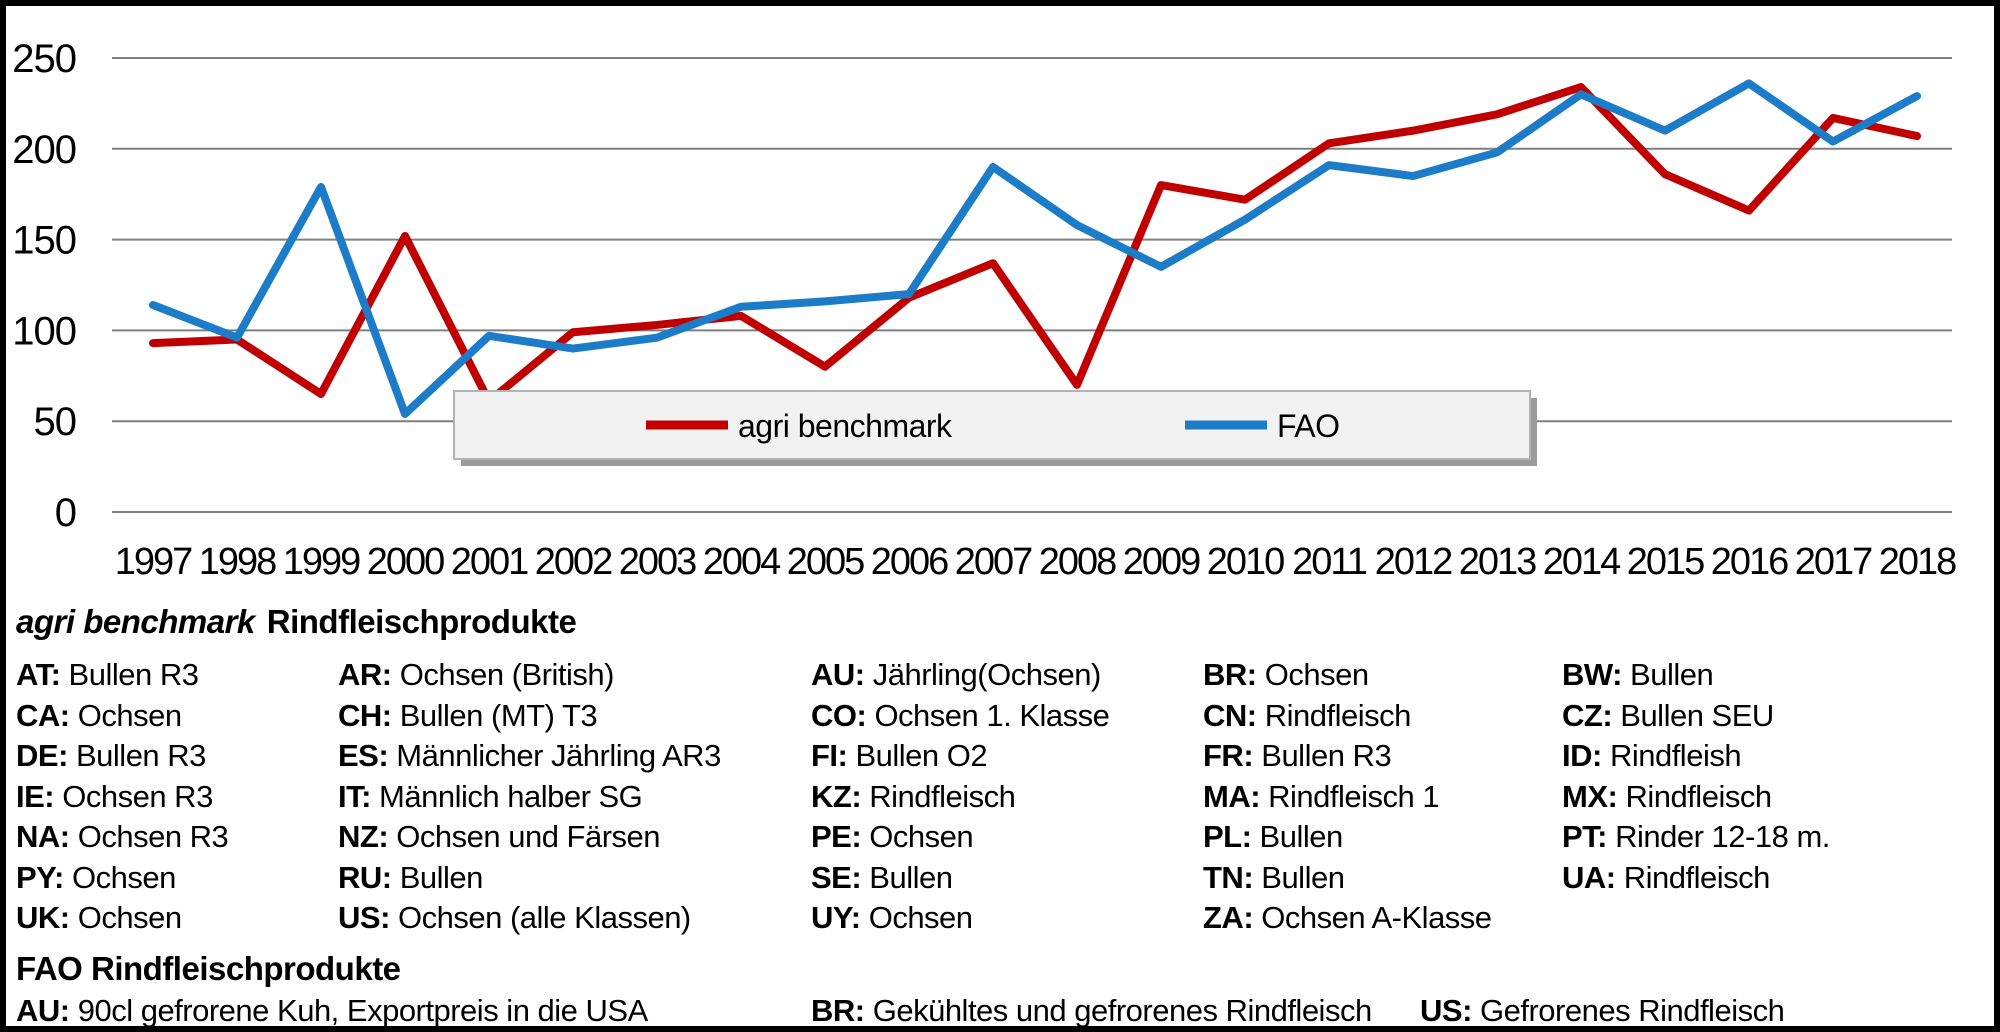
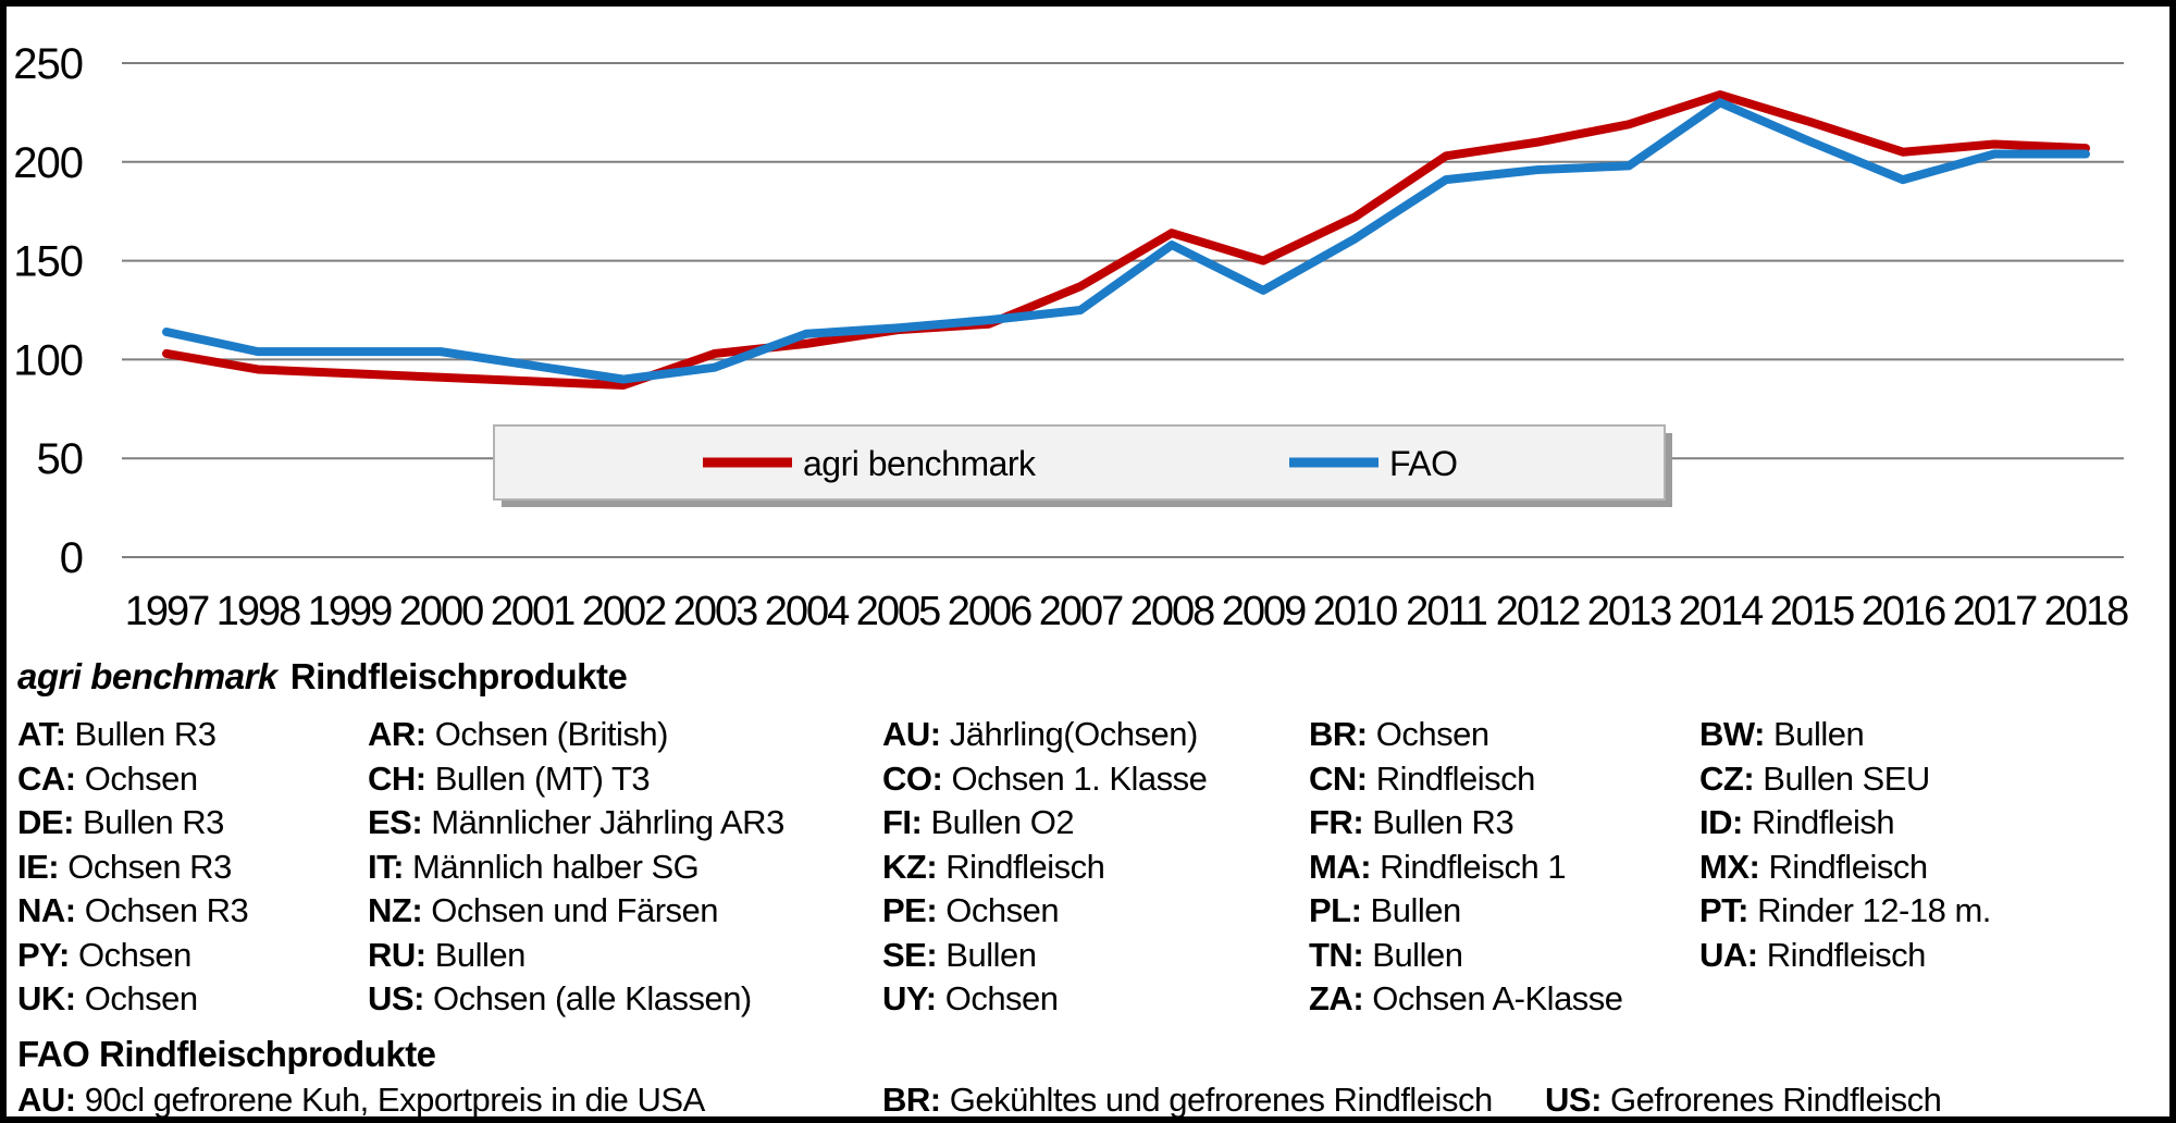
agri benchmark/1997: 93 -> 103
FAO/1998: 96 -> 104
agri benchmark/1999: 65 -> 93
FAO/1999: 179 -> 104
agri benchmark/2000: 152 -> 91
FAO/2000: 54 -> 104
agri benchmark/2001: 61 -> 89
agri benchmark/2002: 99 -> 87
agri benchmark/2005: 80 -> 115
FAO/2007: 190 -> 125
agri benchmark/2008: 70 -> 164
agri benchmark/2009: 180 -> 150
FAO/2012: 185 -> 196
agri benchmark/2015: 186 -> 220
agri benchmark/2016: 166 -> 205
FAO/2016: 236 -> 191
agri benchmark/2017: 217 -> 209
FAO/2018: 229 -> 204
